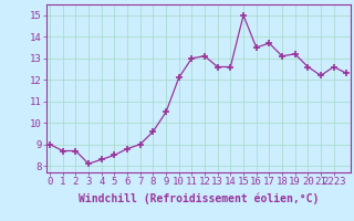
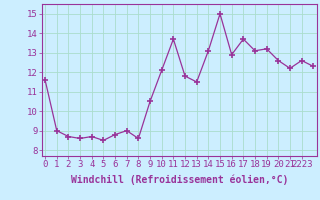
0: 9.0 -> 11.6
1: 8.7 -> 9.0
3: 8.1 -> 8.6
4: 8.3 -> 8.7
8: 9.6 -> 8.6
11: 13.0 -> 13.7
12: 13.1 -> 11.8
13: 12.6 -> 11.5
14: 12.6 -> 13.1
16: 13.5 -> 12.9
